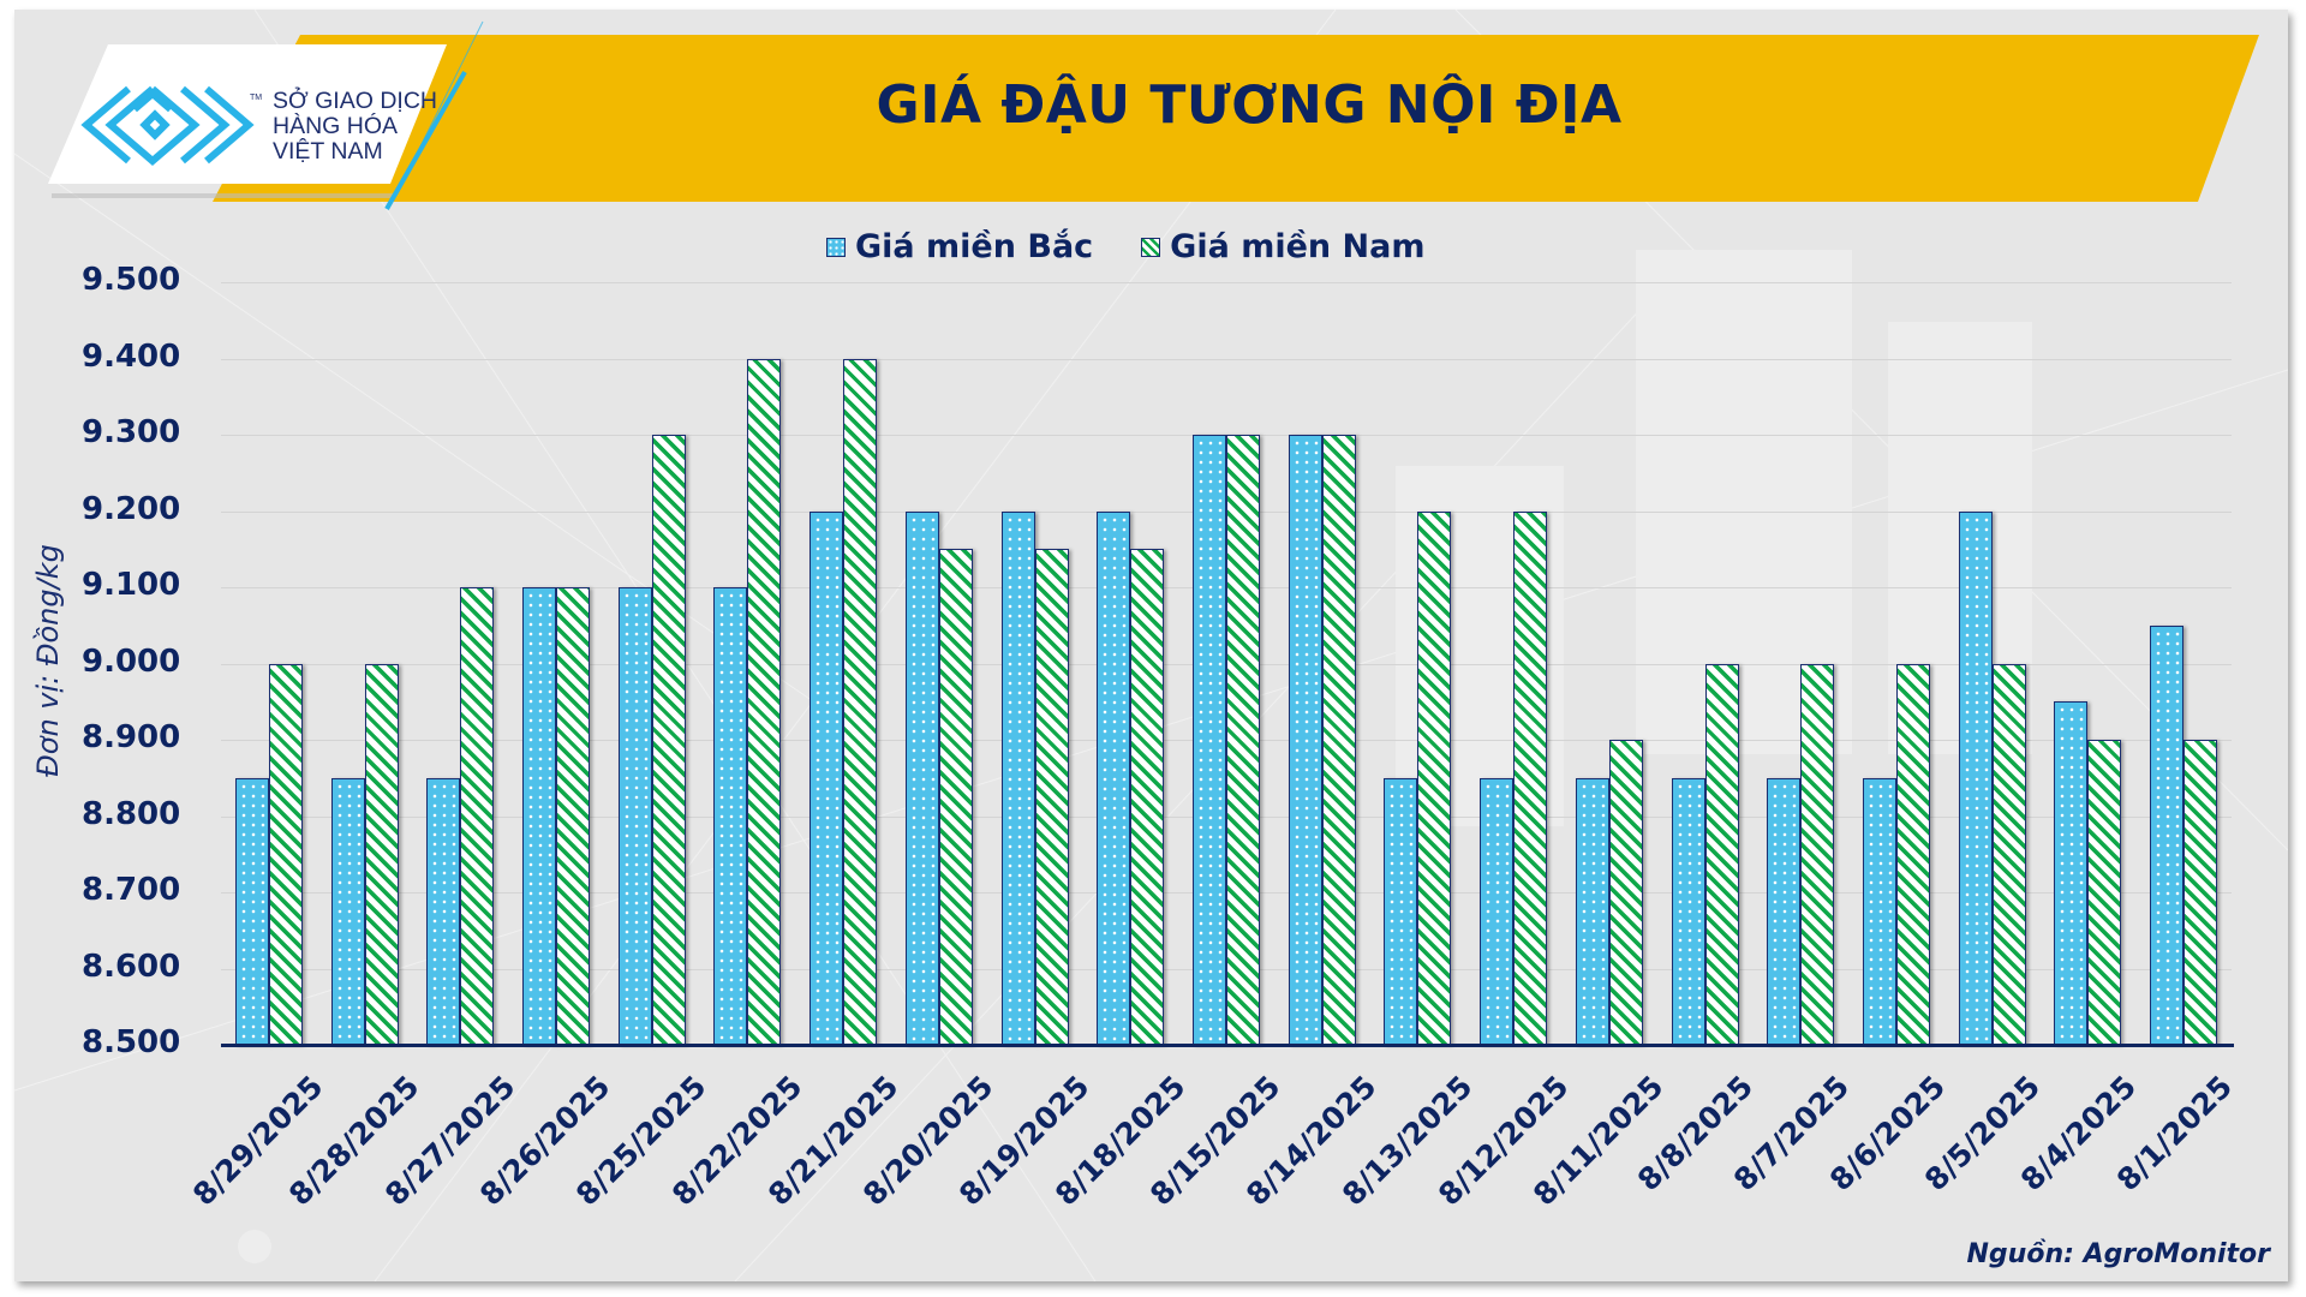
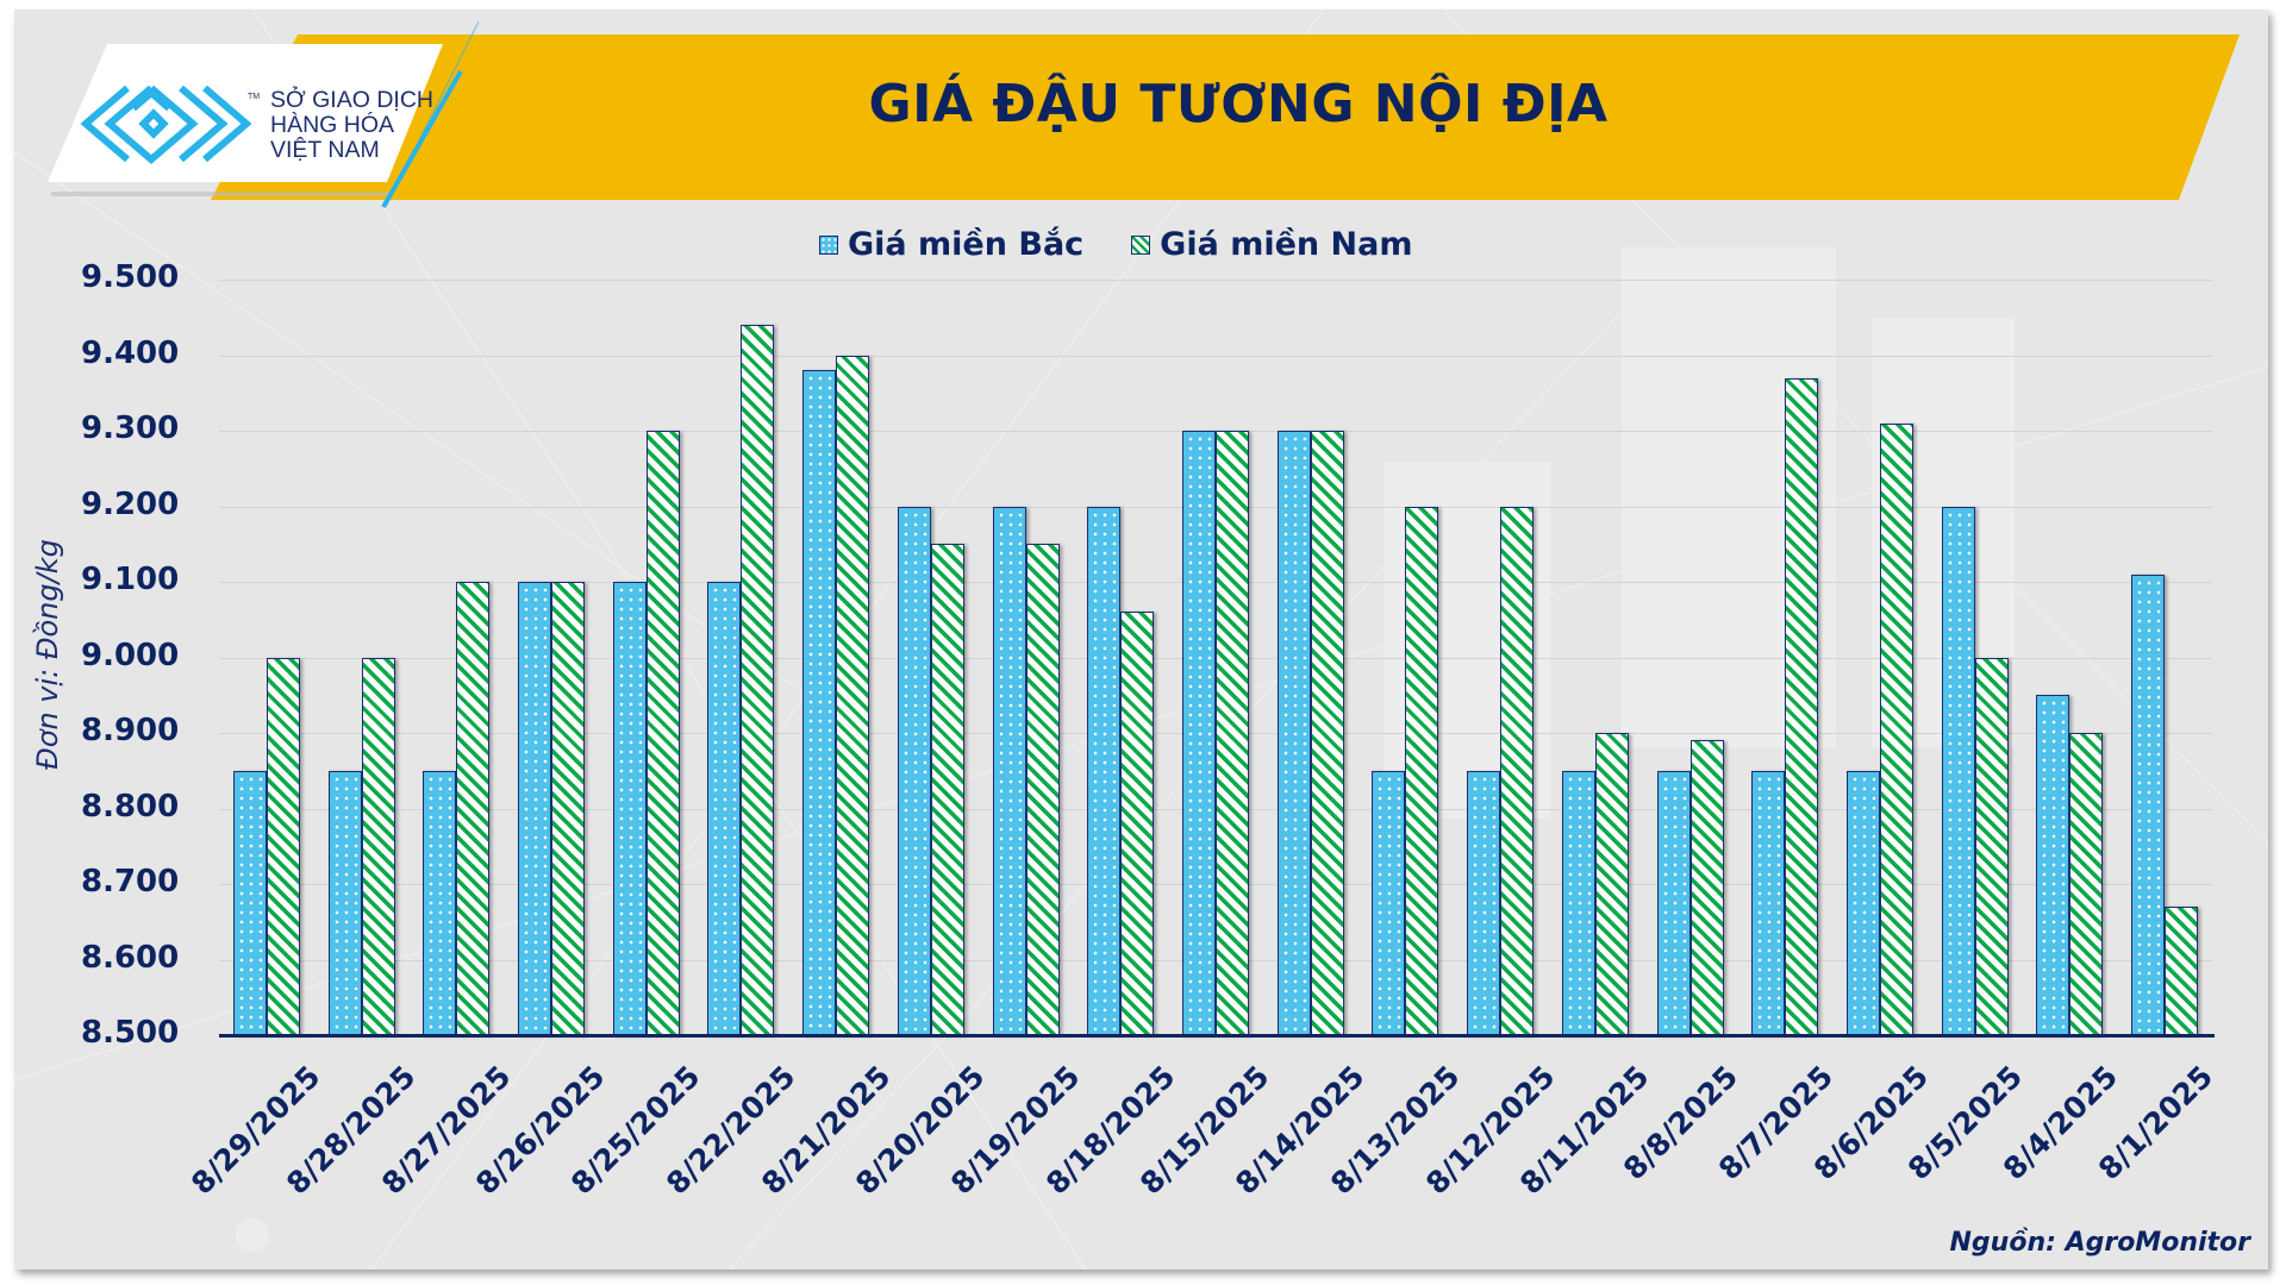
Giá miền Nam/8/22/2025: 9400 -> 9440
Giá miền Bắc/8/21/2025: 9200 -> 9380
Giá miền Nam/8/18/2025: 9150 -> 9060
Giá miền Nam/8/8/2025: 9000 -> 8890
Giá miền Nam/8/7/2025: 9000 -> 9370
Giá miền Nam/8/6/2025: 9000 -> 9310
Giá miền Bắc/8/1/2025: 9050 -> 9110
Giá miền Nam/8/1/2025: 8900 -> 8670
